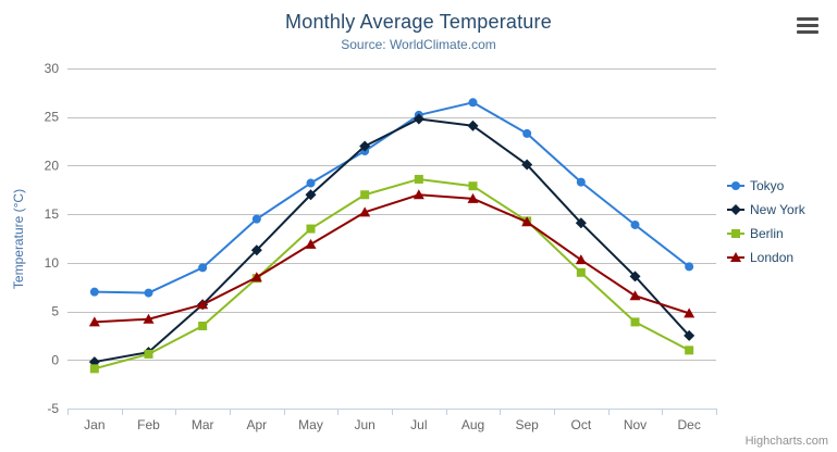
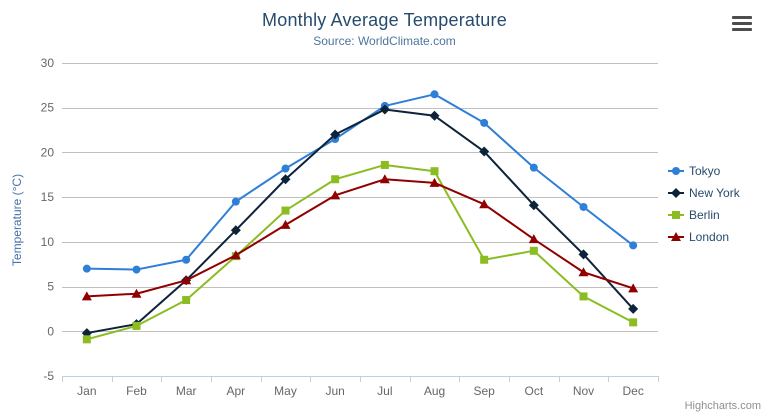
Tokyo/Mar: 10 -> 8
Berlin/Sep: 14 -> 8
